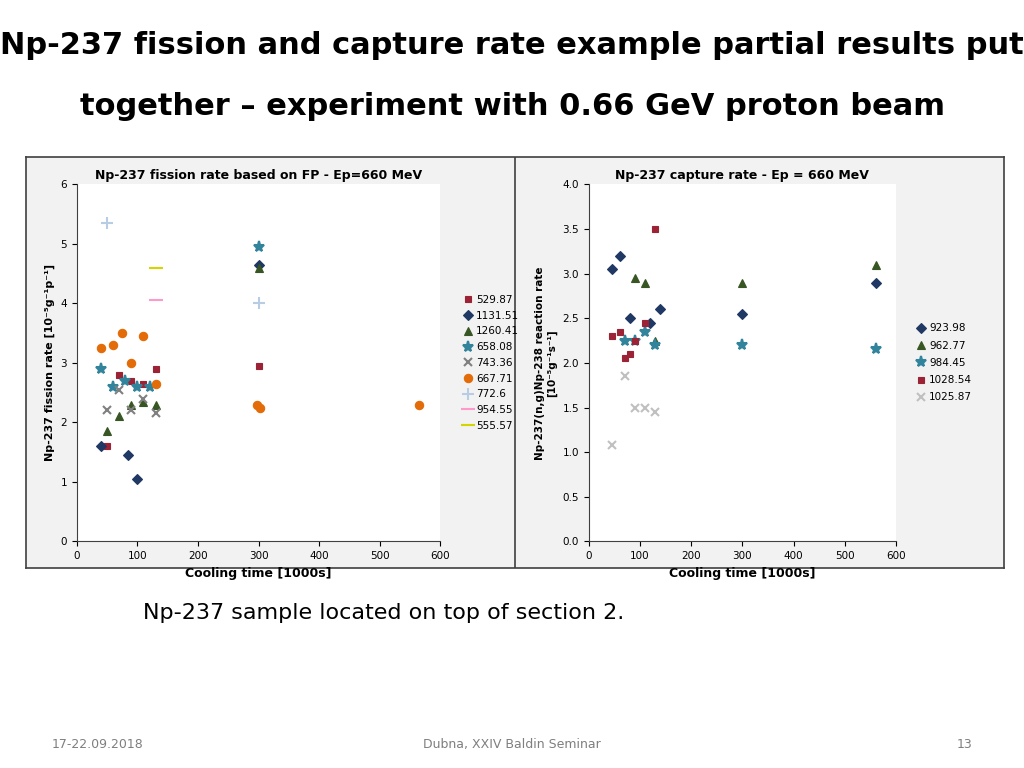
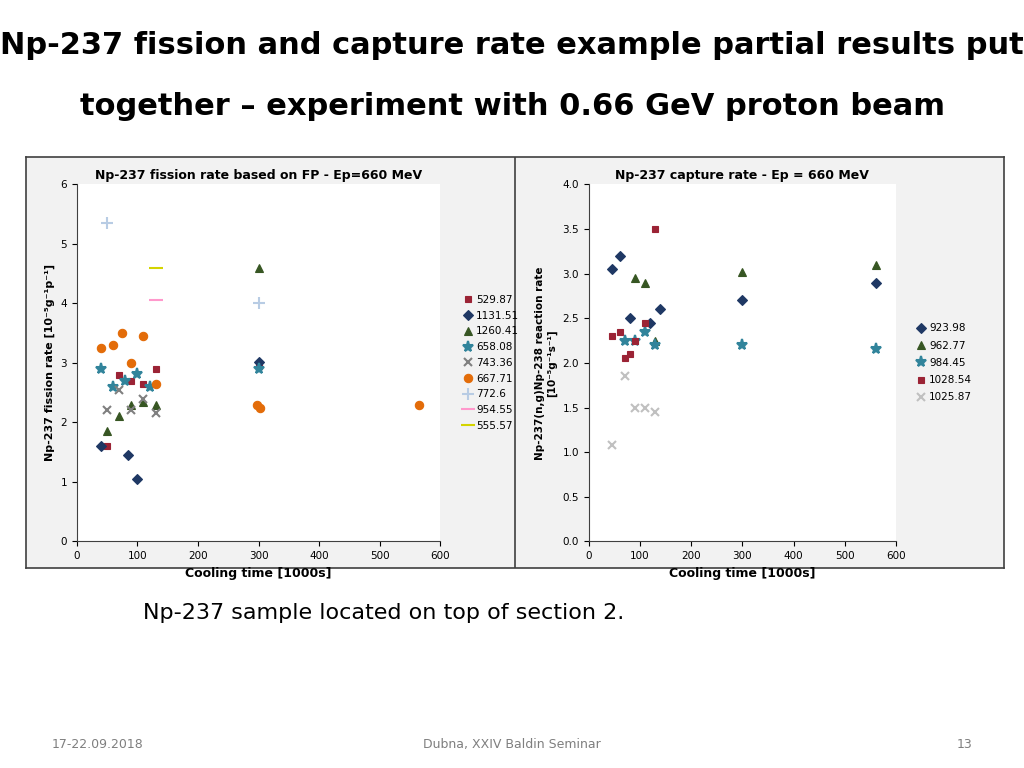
Np-237 fission rate based on FP - Ep=660 MeV/658.08/100: 2.60 -> 2.82
Np-237 fission rate based on FP - Ep=660 MeV/1131.51/300: 4.65 -> 3.02
Np-237 fission rate based on FP - Ep=660 MeV/658.08/300: 4.95 -> 2.90
Np-237 capture rate - Ep = 660 MeV/923.98/300: 2.55 -> 2.70
Np-237 capture rate - Ep = 660 MeV/962.77/300: 2.90 -> 3.02
